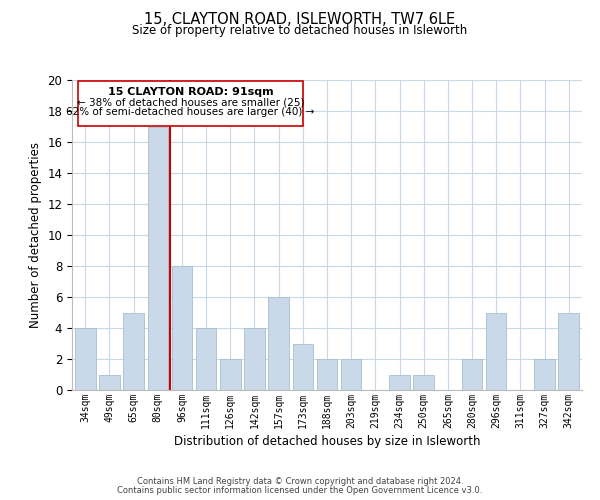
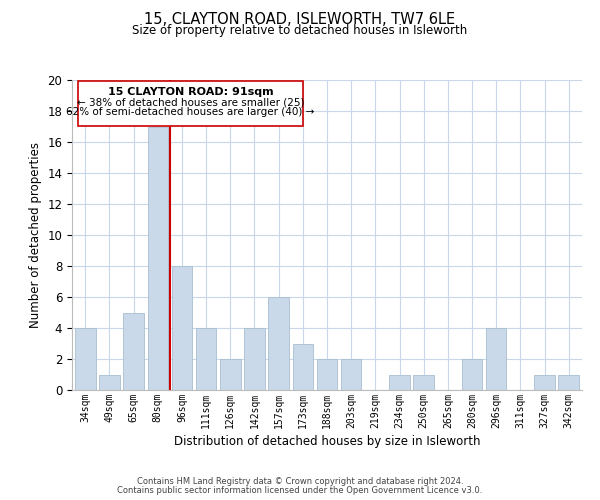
296sqm: 5 -> 4
327sqm: 2 -> 1
342sqm: 5 -> 1
